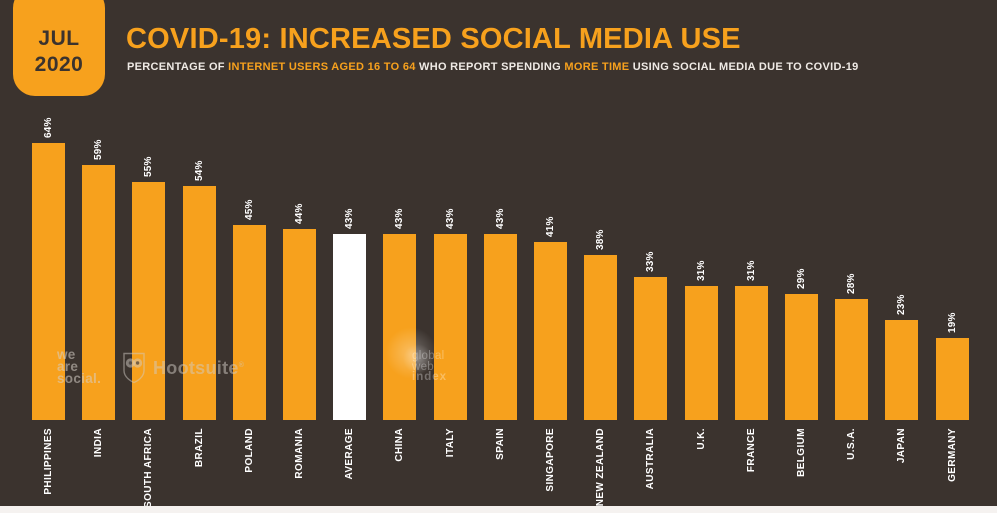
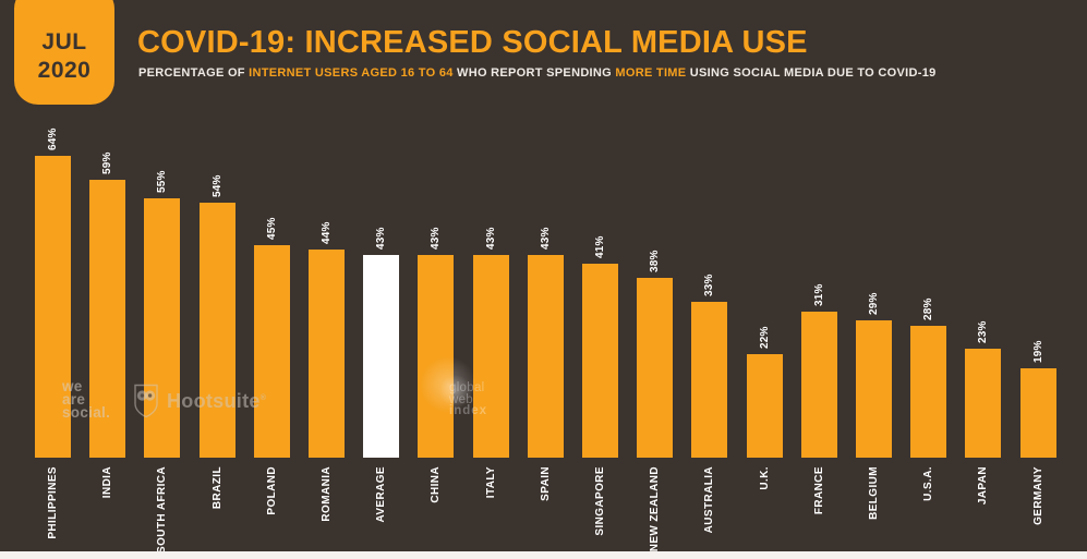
U.K.: 31% -> 22%
